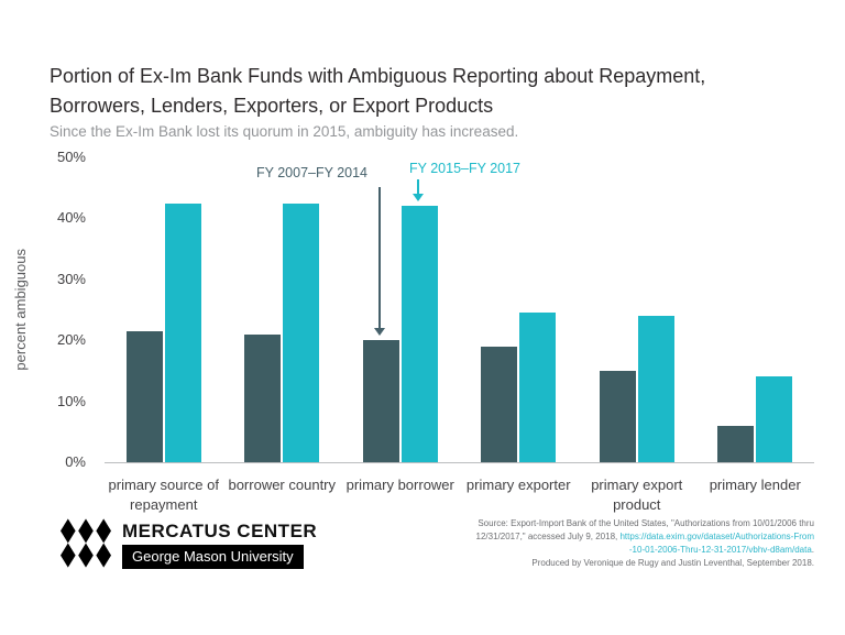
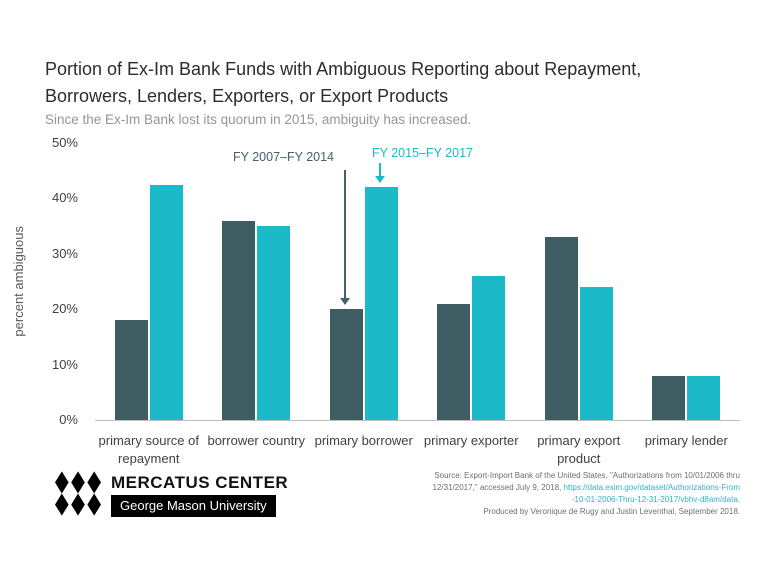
FY 2007–FY 2014/primary source of repayment: 22% -> 18%
FY 2007–FY 2014/borrower country: 21% -> 36%
FY 2015–FY 2017/borrower country: 42% -> 35%
FY 2007–FY 2014/primary exporter: 19% -> 21%
FY 2015–FY 2017/primary exporter: 24% -> 26%
FY 2007–FY 2014/primary export product: 15% -> 33%
FY 2007–FY 2014/primary lender: 6% -> 8%
FY 2015–FY 2017/primary lender: 14% -> 8%
